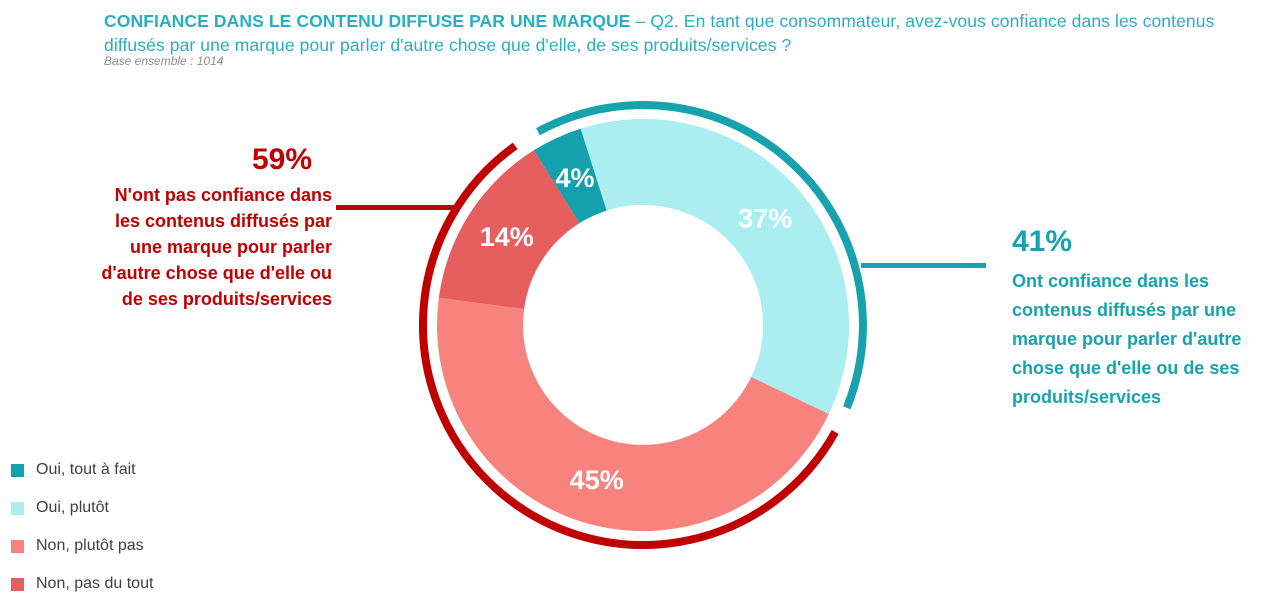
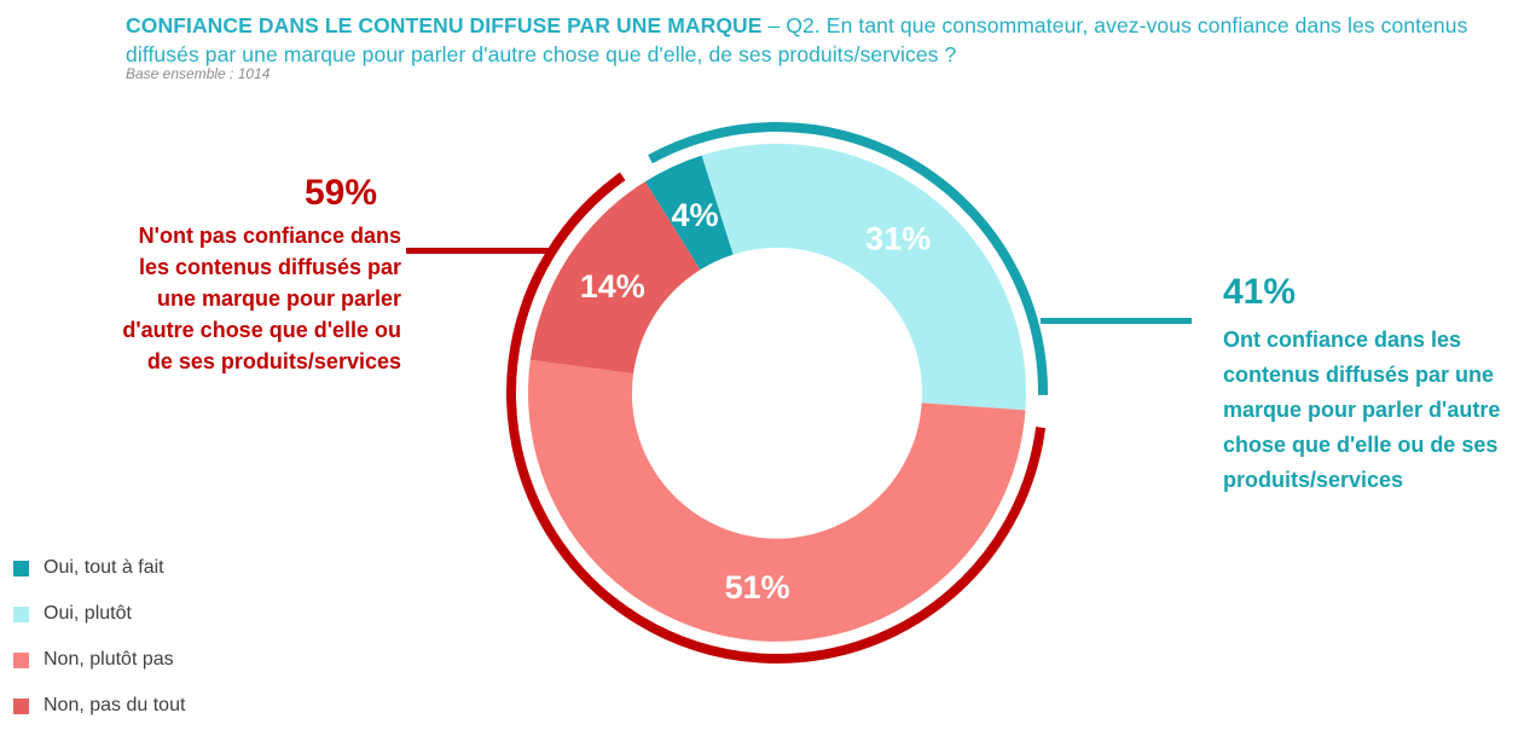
Oui, plutôt: 37% -> 31%
Non, plutôt pas: 45% -> 51%
